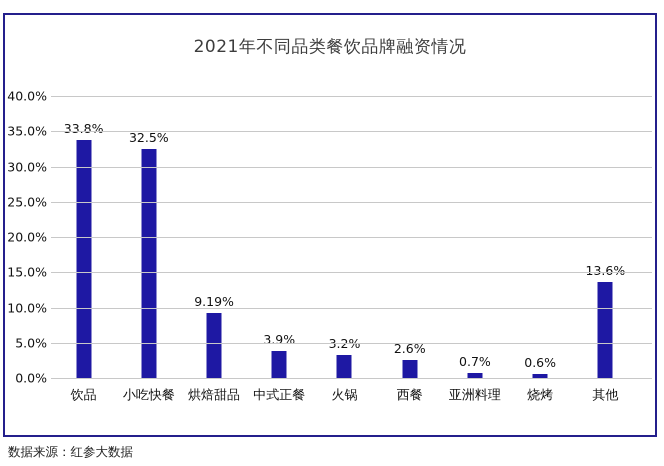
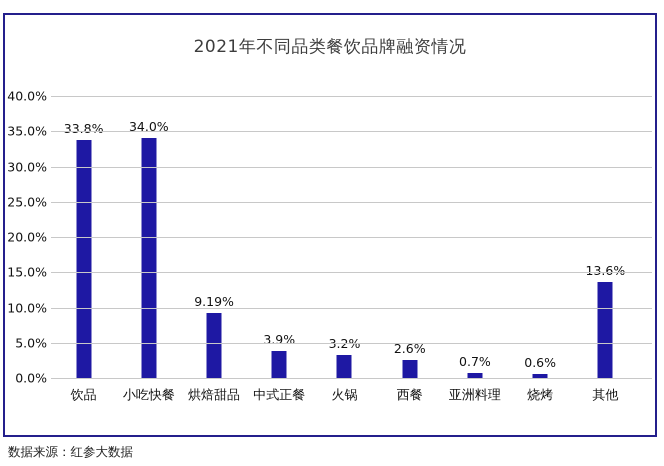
小吃快餐: 32.5% -> 34.0%
